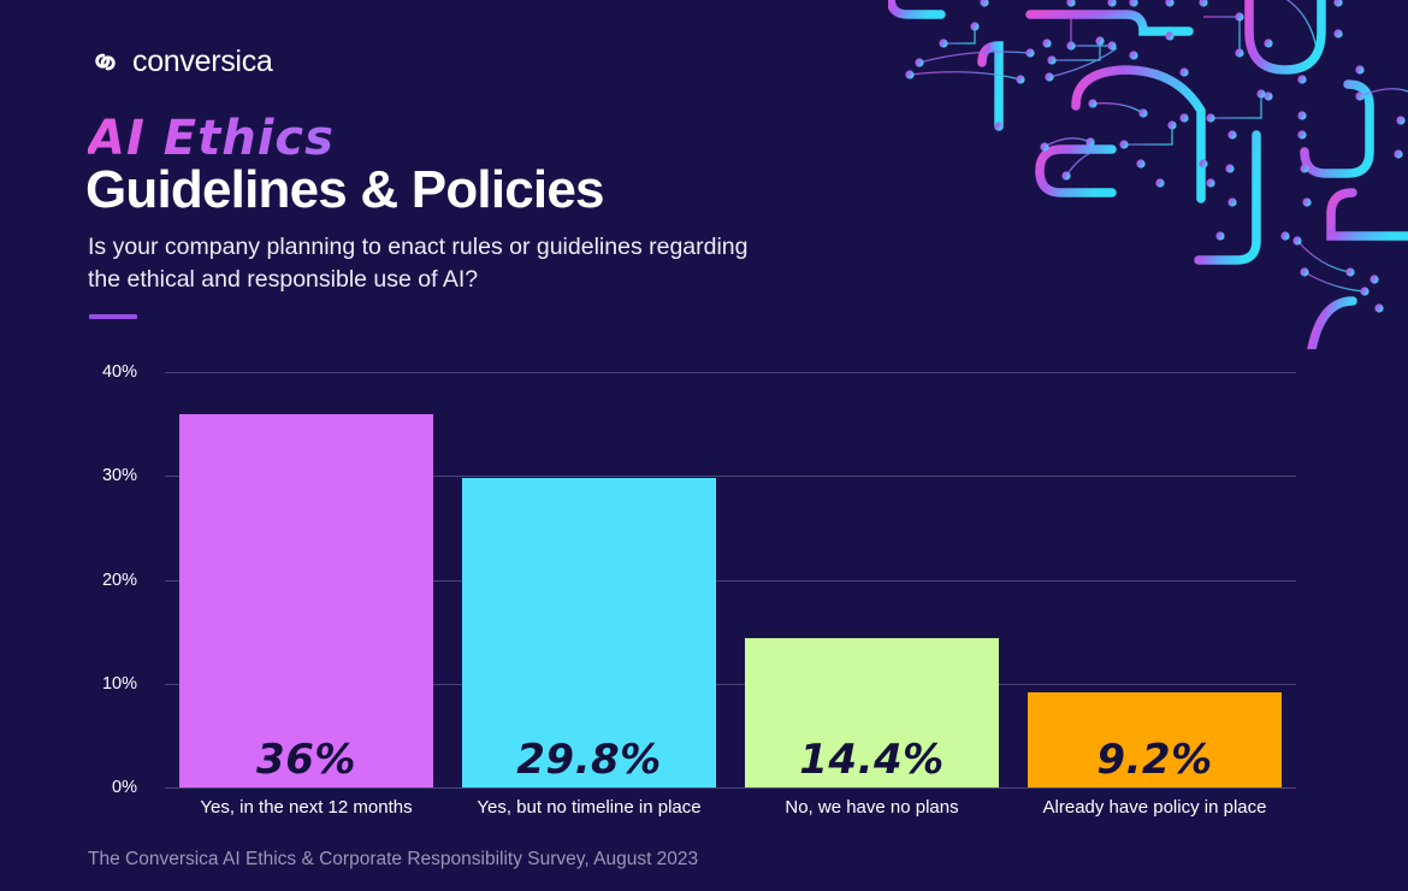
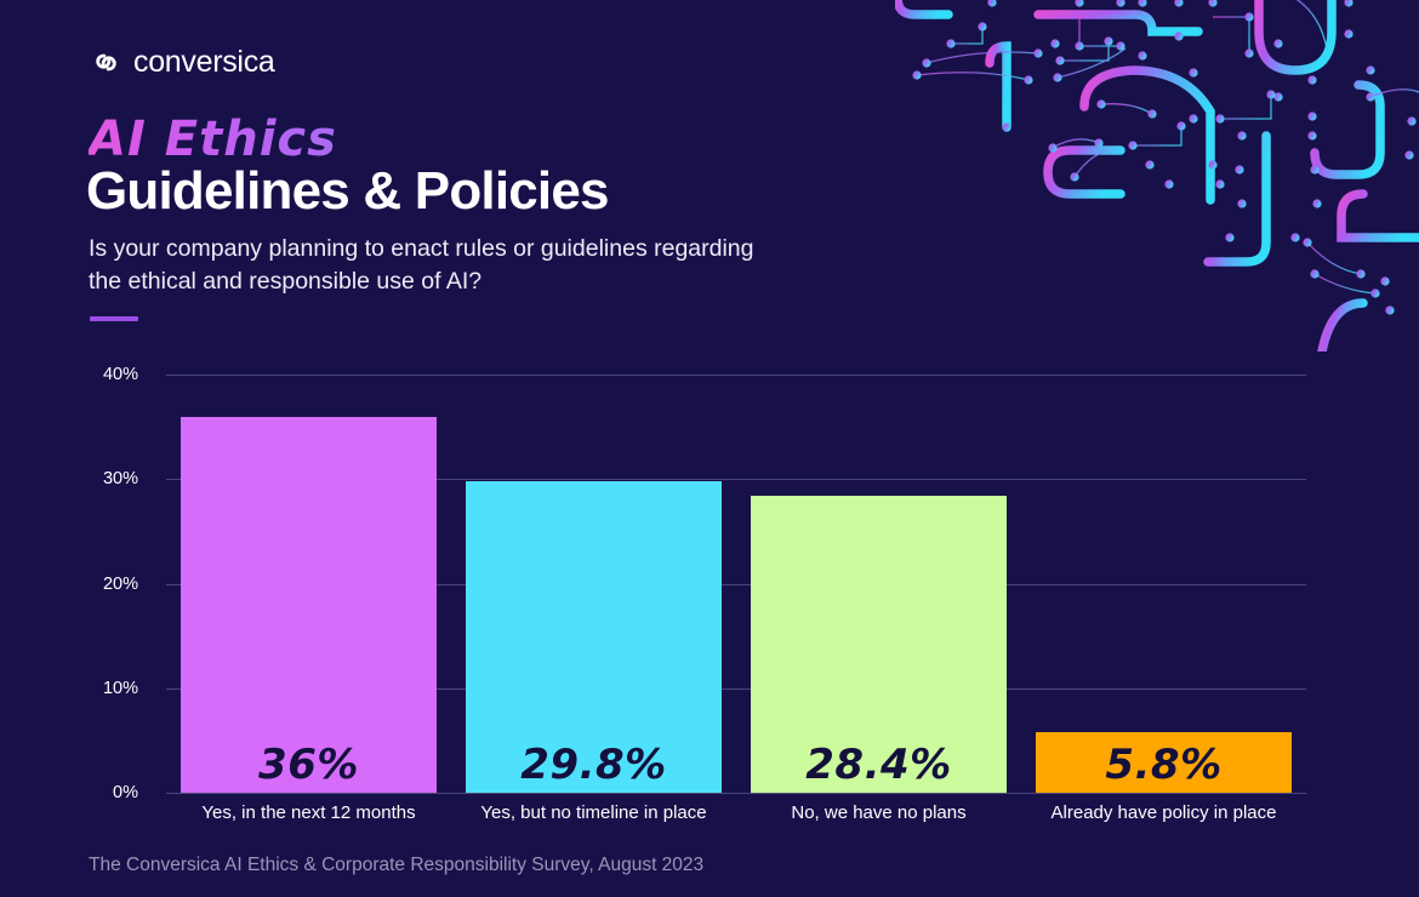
No, we have no plans: 14.4% -> 28.4%
Already have policy in place: 9.2% -> 5.8%
